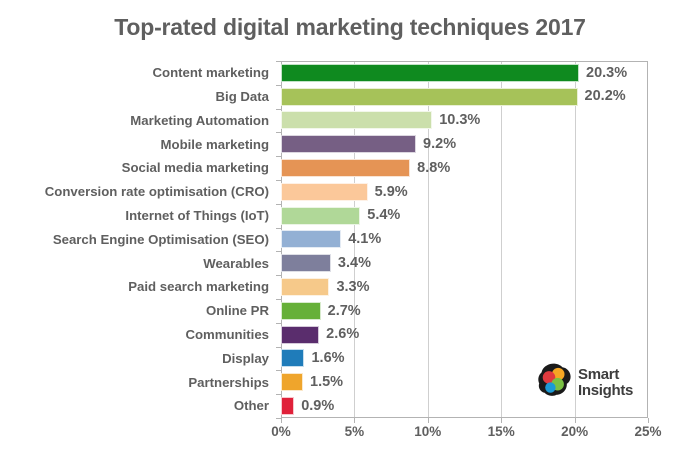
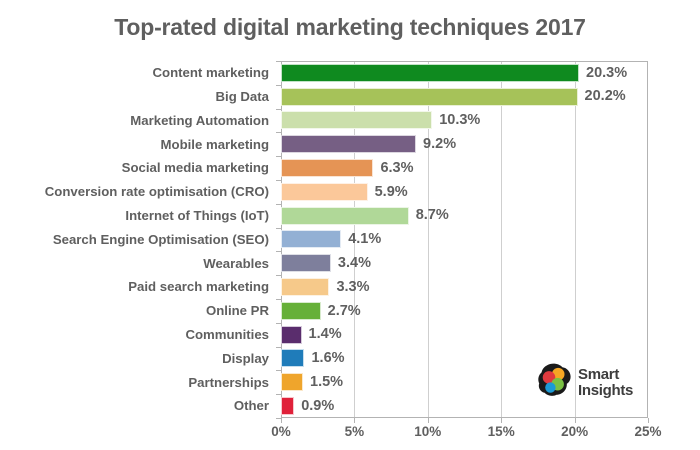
Social media marketing: 8.8% -> 6.3%
Internet of Things (IoT): 5.4% -> 8.7%
Communities: 2.6% -> 1.4%
